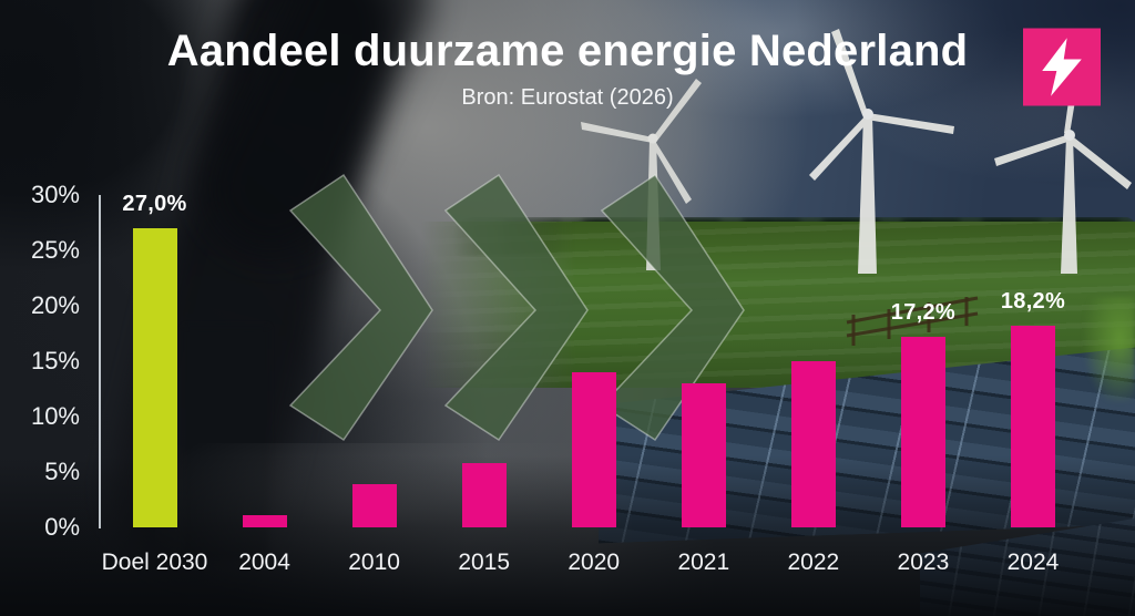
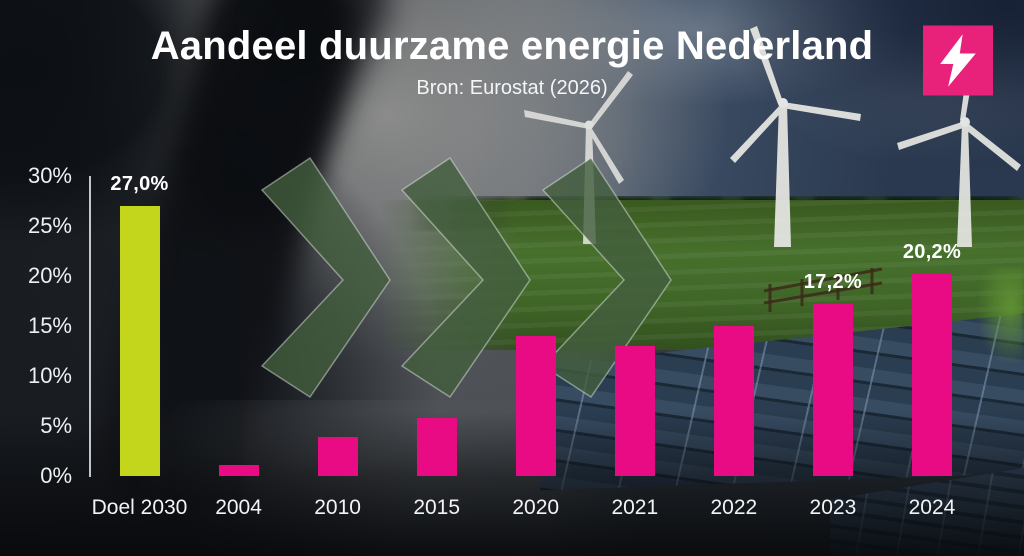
2024: 18,2% -> 20,2%
